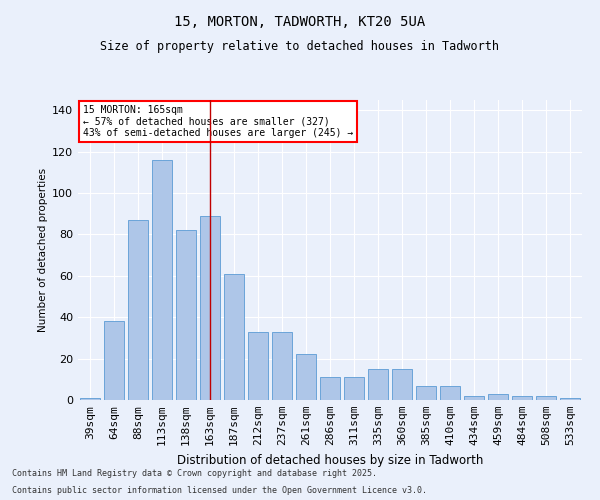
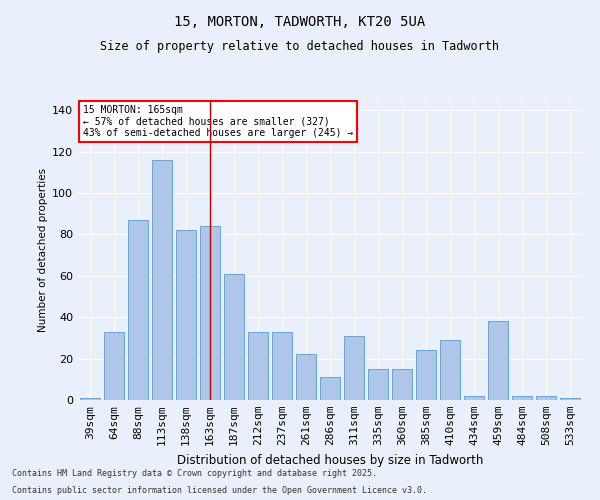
64sqm: 38 -> 33
163sqm: 89 -> 84
311sqm: 11 -> 31
385sqm: 7 -> 24
410sqm: 7 -> 29
459sqm: 3 -> 38
